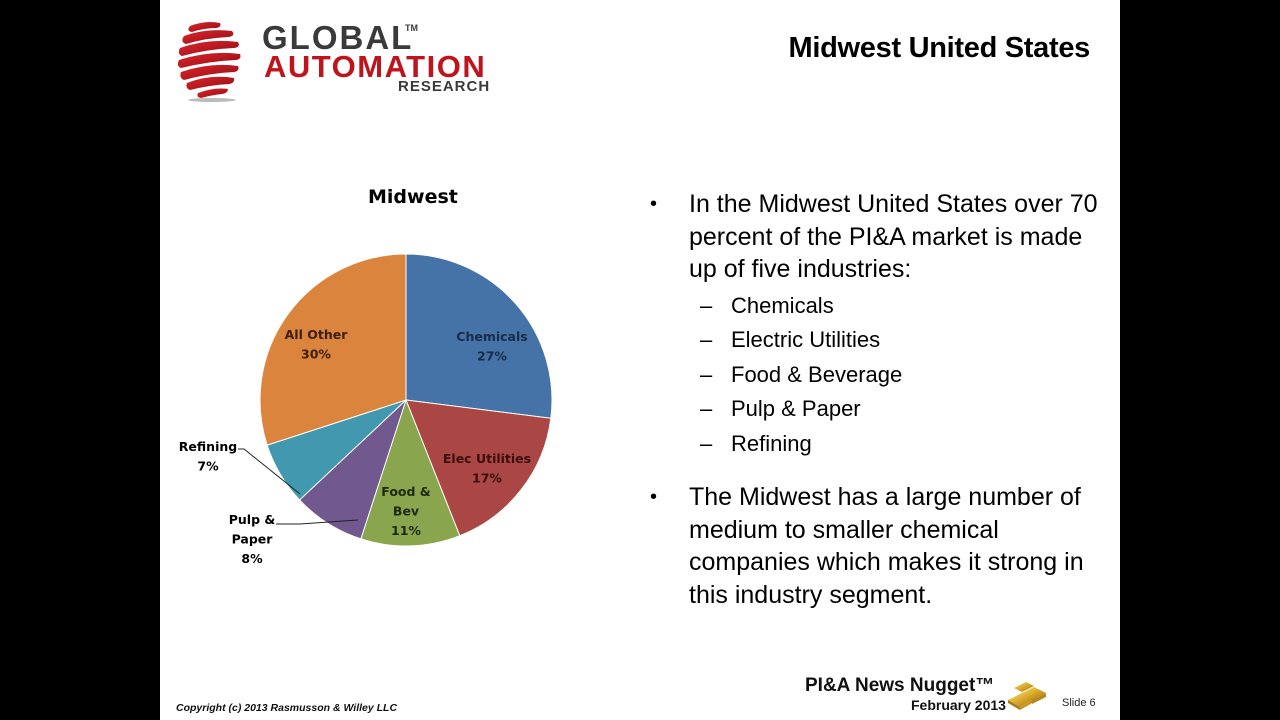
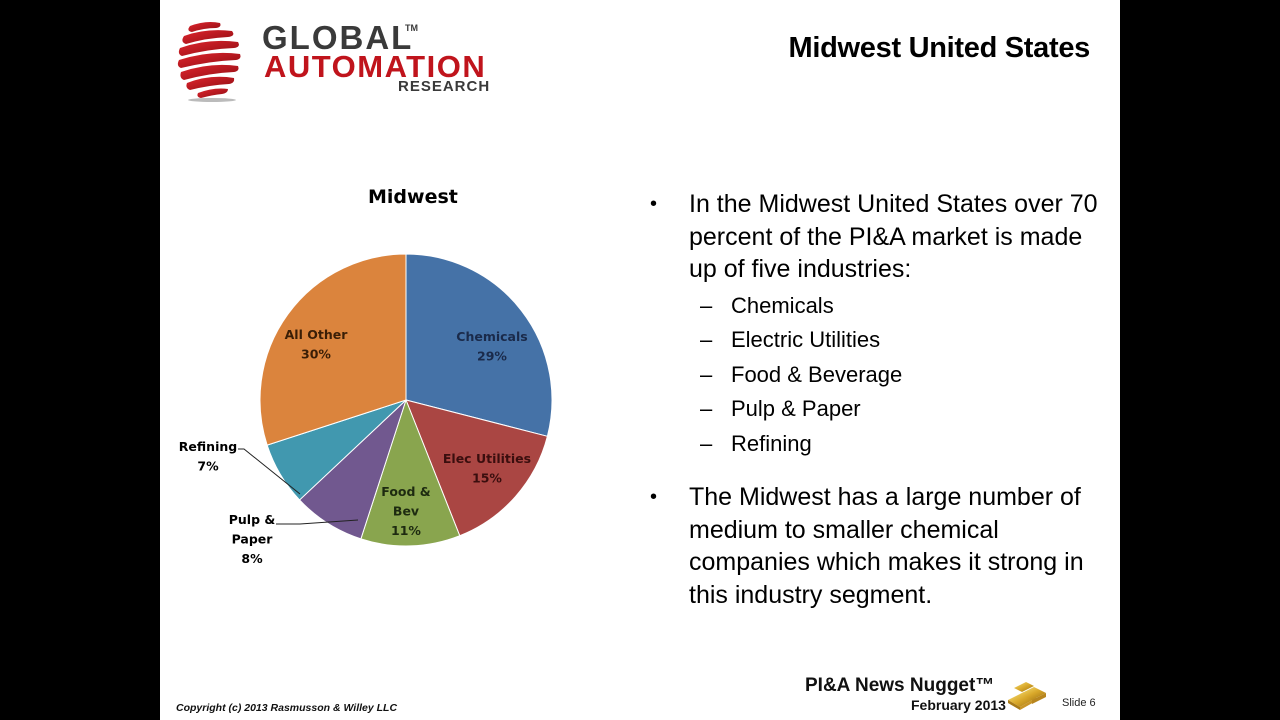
Chemicals: 27% -> 29%
Elec Utilities: 17% -> 15%
